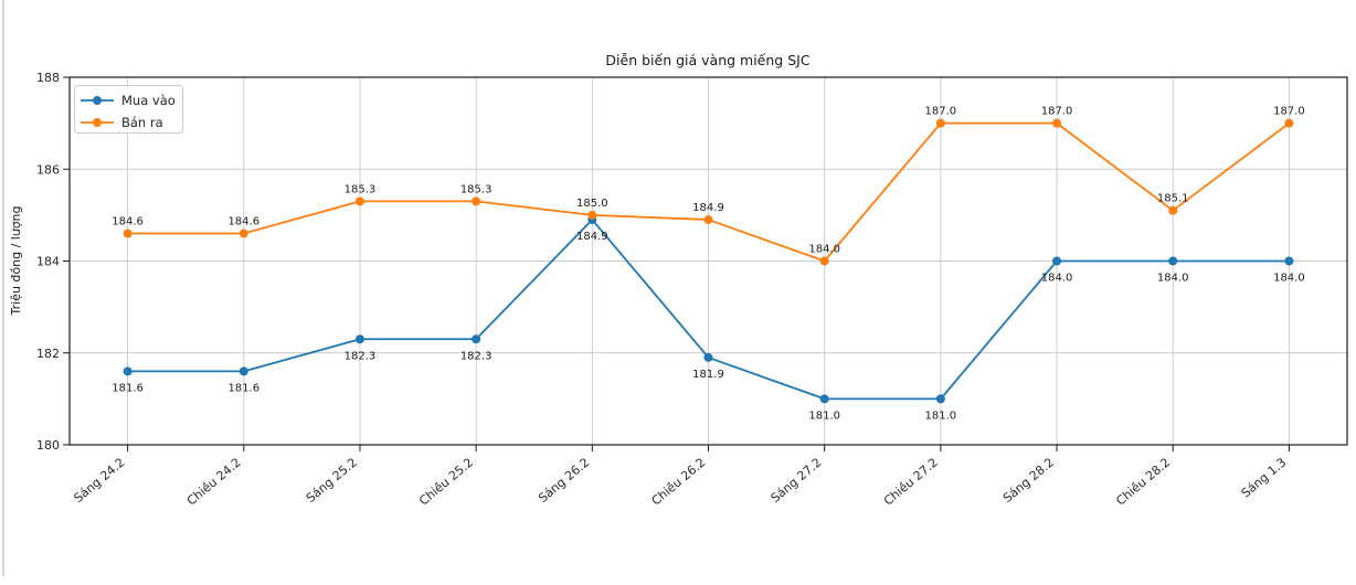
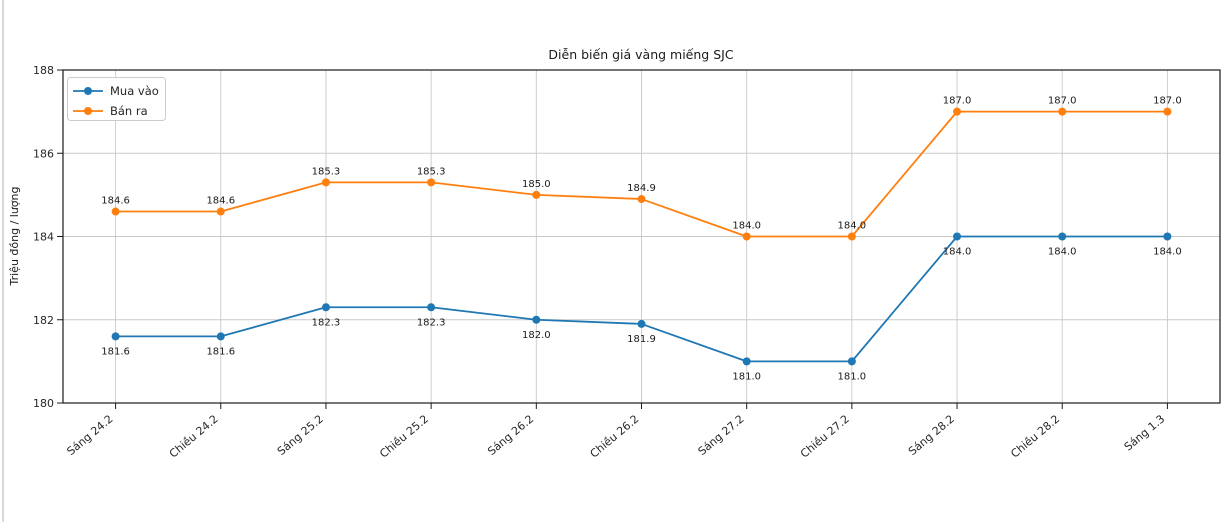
Mua vào/Sáng 26.2: 184.9 -> 182.0
Bán ra/Chiều 27.2: 187.0 -> 184.0
Bán ra/Chiều 28.2: 185.1 -> 187.0
